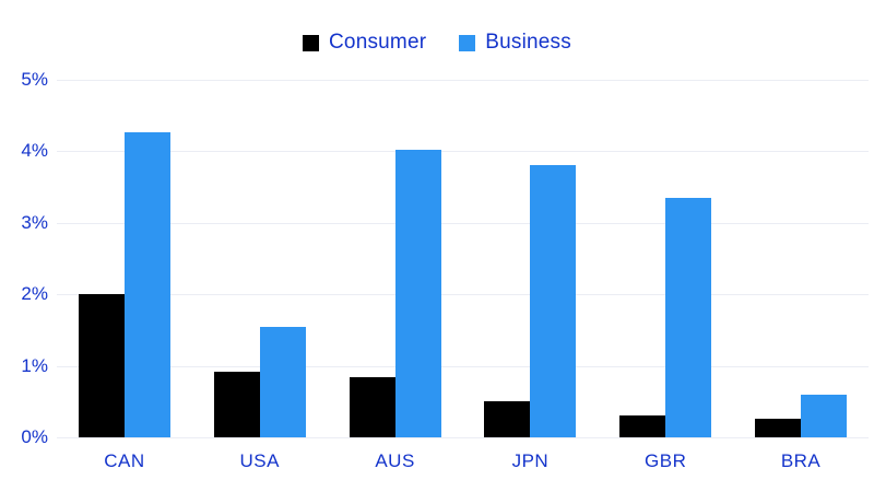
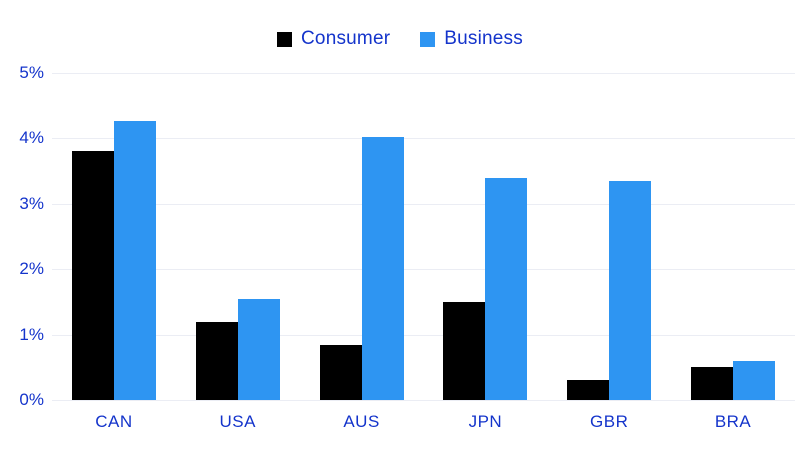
Consumer/CAN: 2.0% -> 3.8%
Consumer/USA: 0.9% -> 1.2%
Consumer/JPN: 0.5% -> 1.5%
Business/JPN: 3.8% -> 3.4%
Consumer/BRA: 0.3% -> 0.5%
